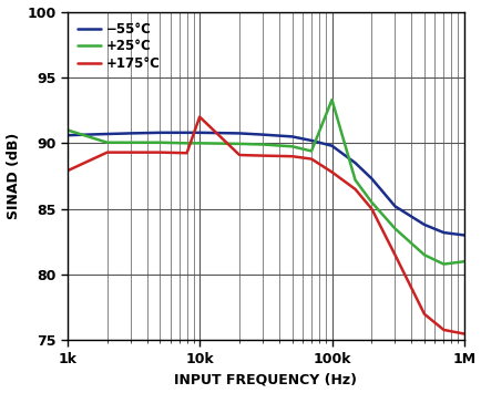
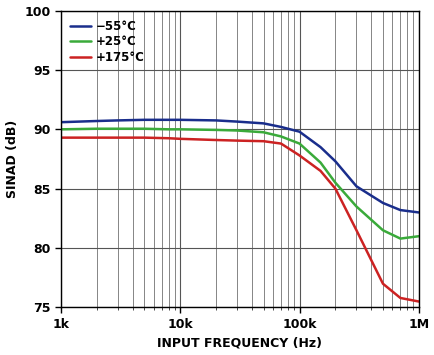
+25°C/1k: 91.0 -> 90.0
+175°C/1k: 87.9 -> 89.3
+175°C/10k: 92.0 -> 89.2
+25°C/100k: 93.3 -> 88.8
